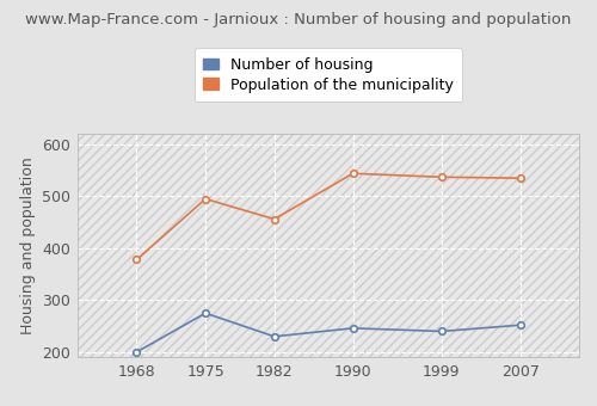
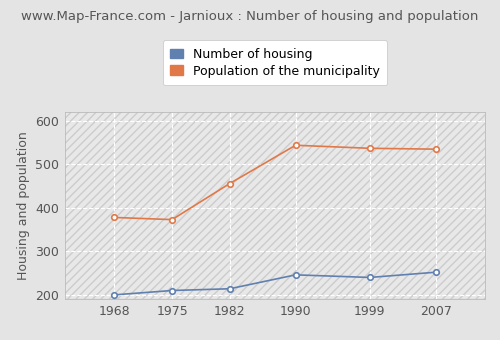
Number of housing/1975: 275 -> 210
Population of the municipality/1975: 495 -> 373
Number of housing/1982: 230 -> 214
